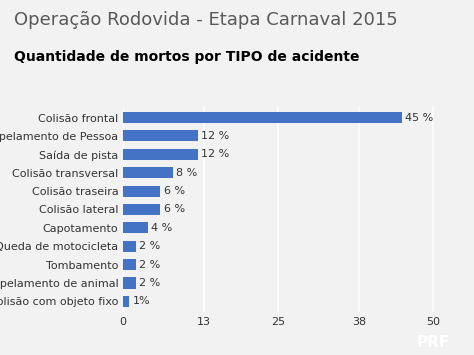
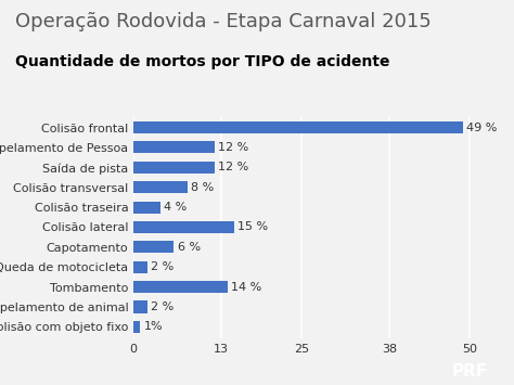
Colisão frontal: 45 -> 49
Colisão traseira: 6 -> 4
Colisão lateral: 6 -> 15
Capotamento: 4 -> 6
Tombamento: 2 -> 14
